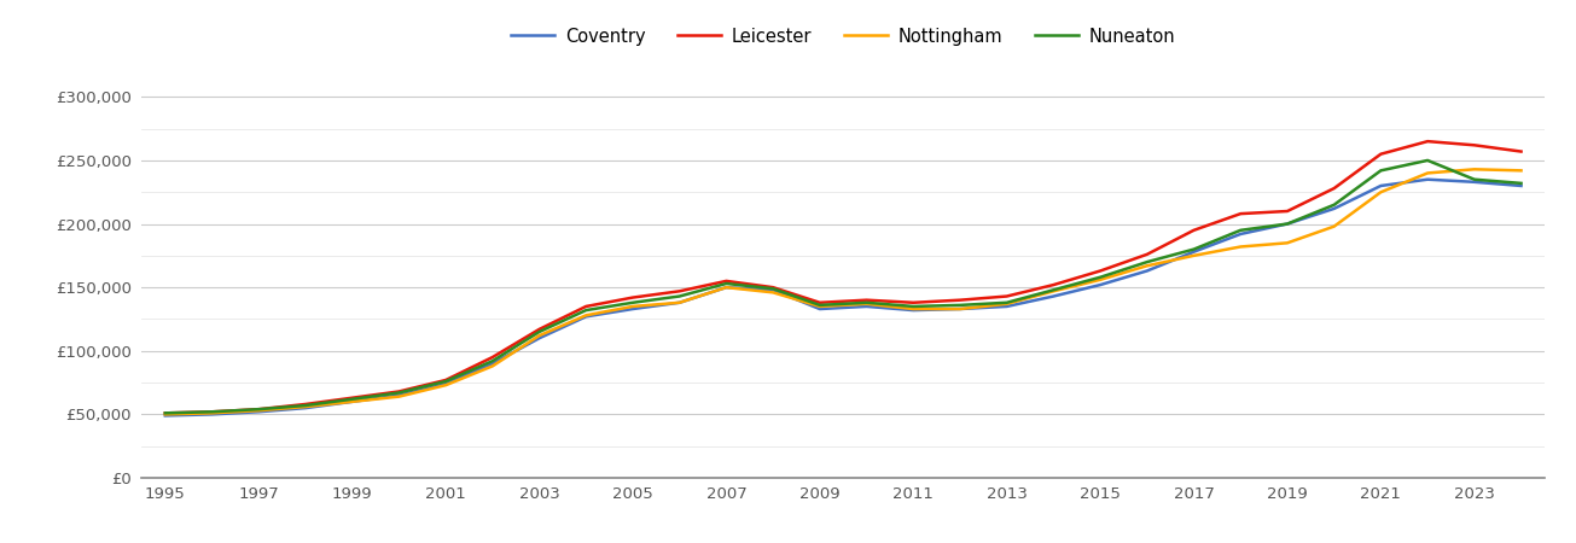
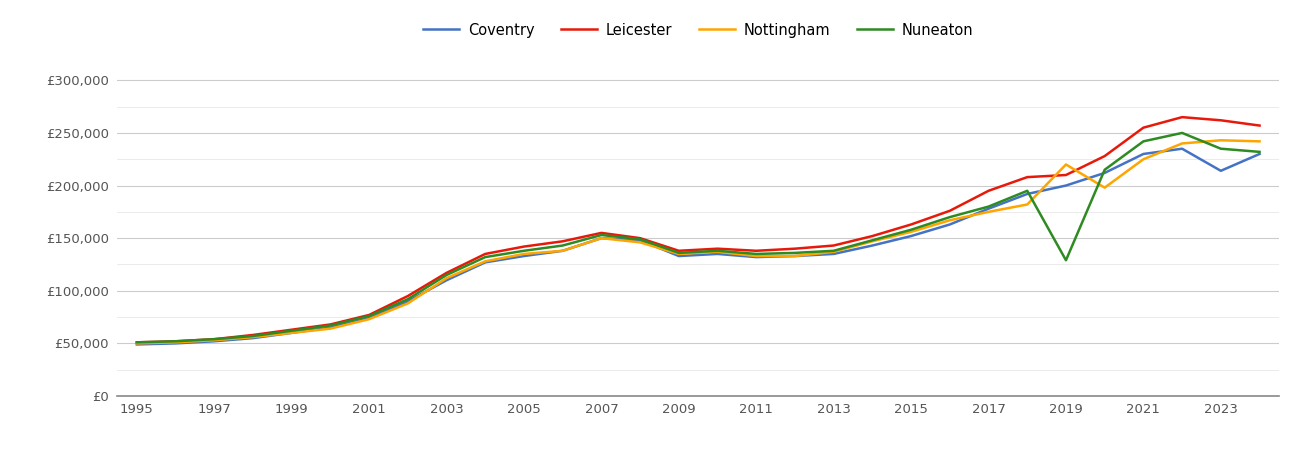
Nottingham/2019: £185,000 -> £220,000
Nuneaton/2019: £200,000 -> £129,000
Coventry/2023: £233,000 -> £214,000
